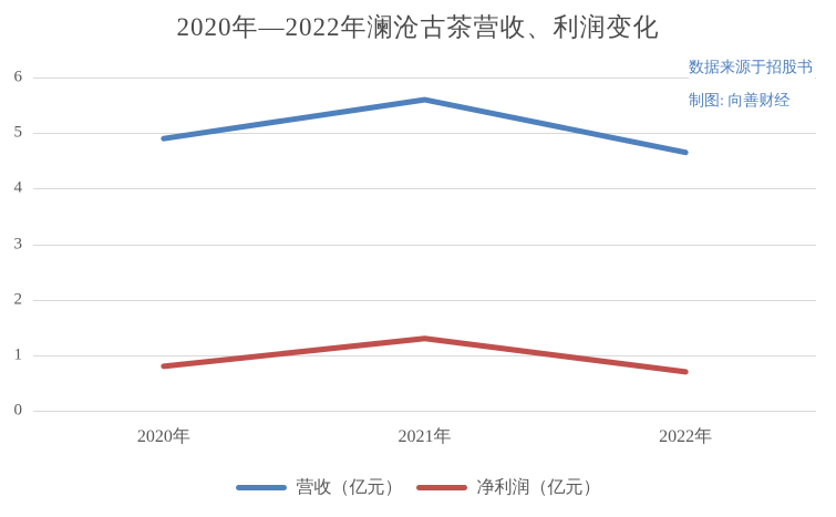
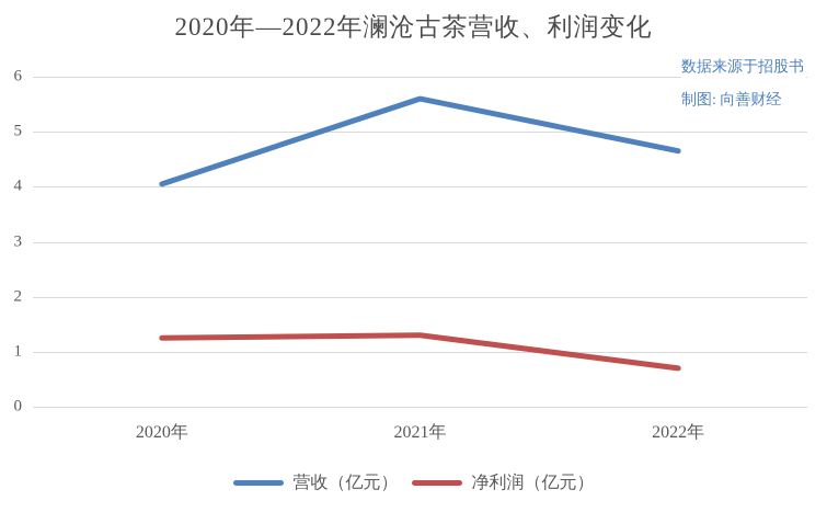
营收（亿元）/2020年: 4.9 -> 4.0
净利润（亿元）/2020年: 0.8 -> 1.2
